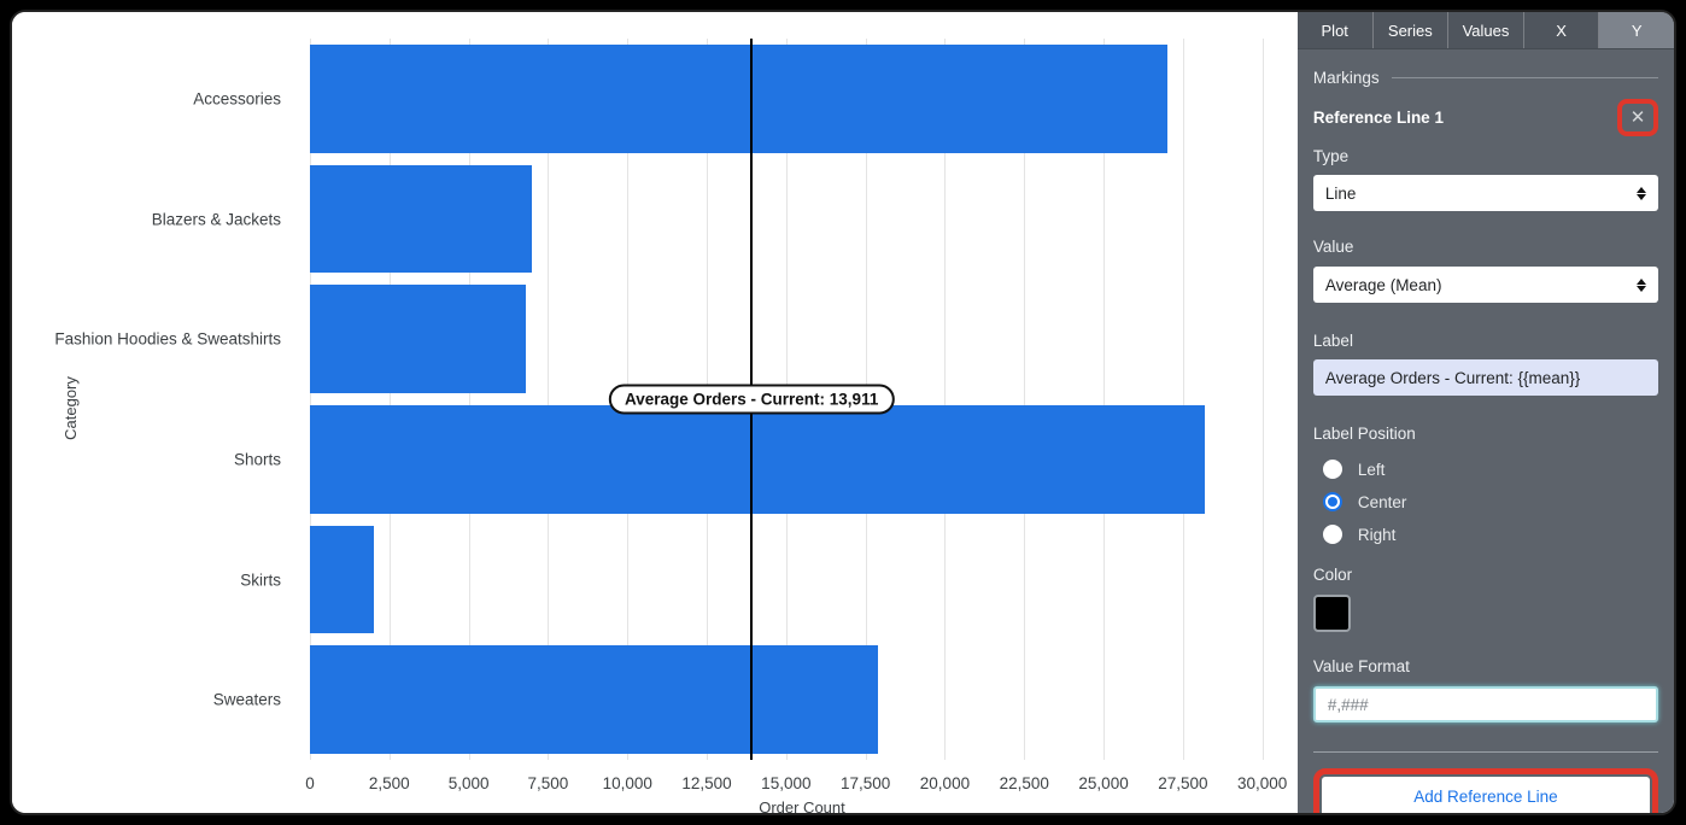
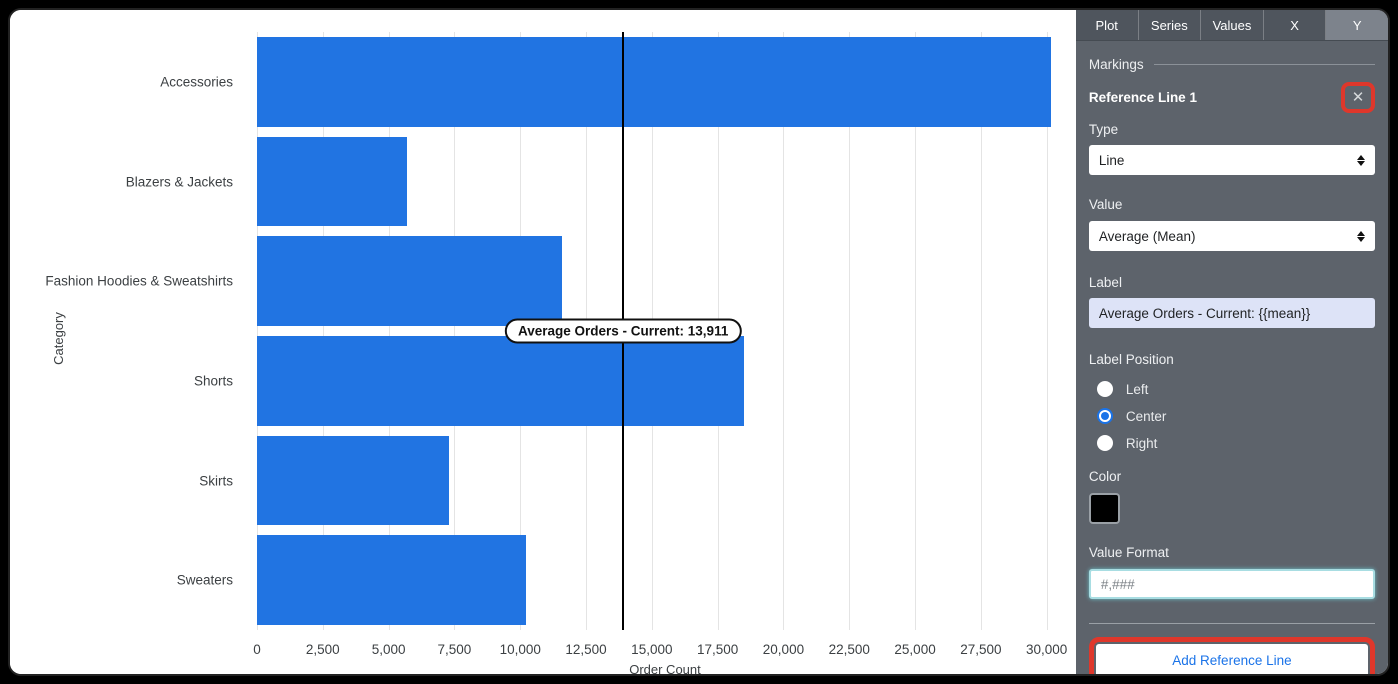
Accessories: 27000 -> 30200
Blazers & Jackets: 7000 -> 5700
Fashion Hoodies & Sweatshirts: 6800 -> 11600
Shorts: 28200 -> 18500
Skirts: 2000 -> 7300
Sweaters: 17900 -> 10200
